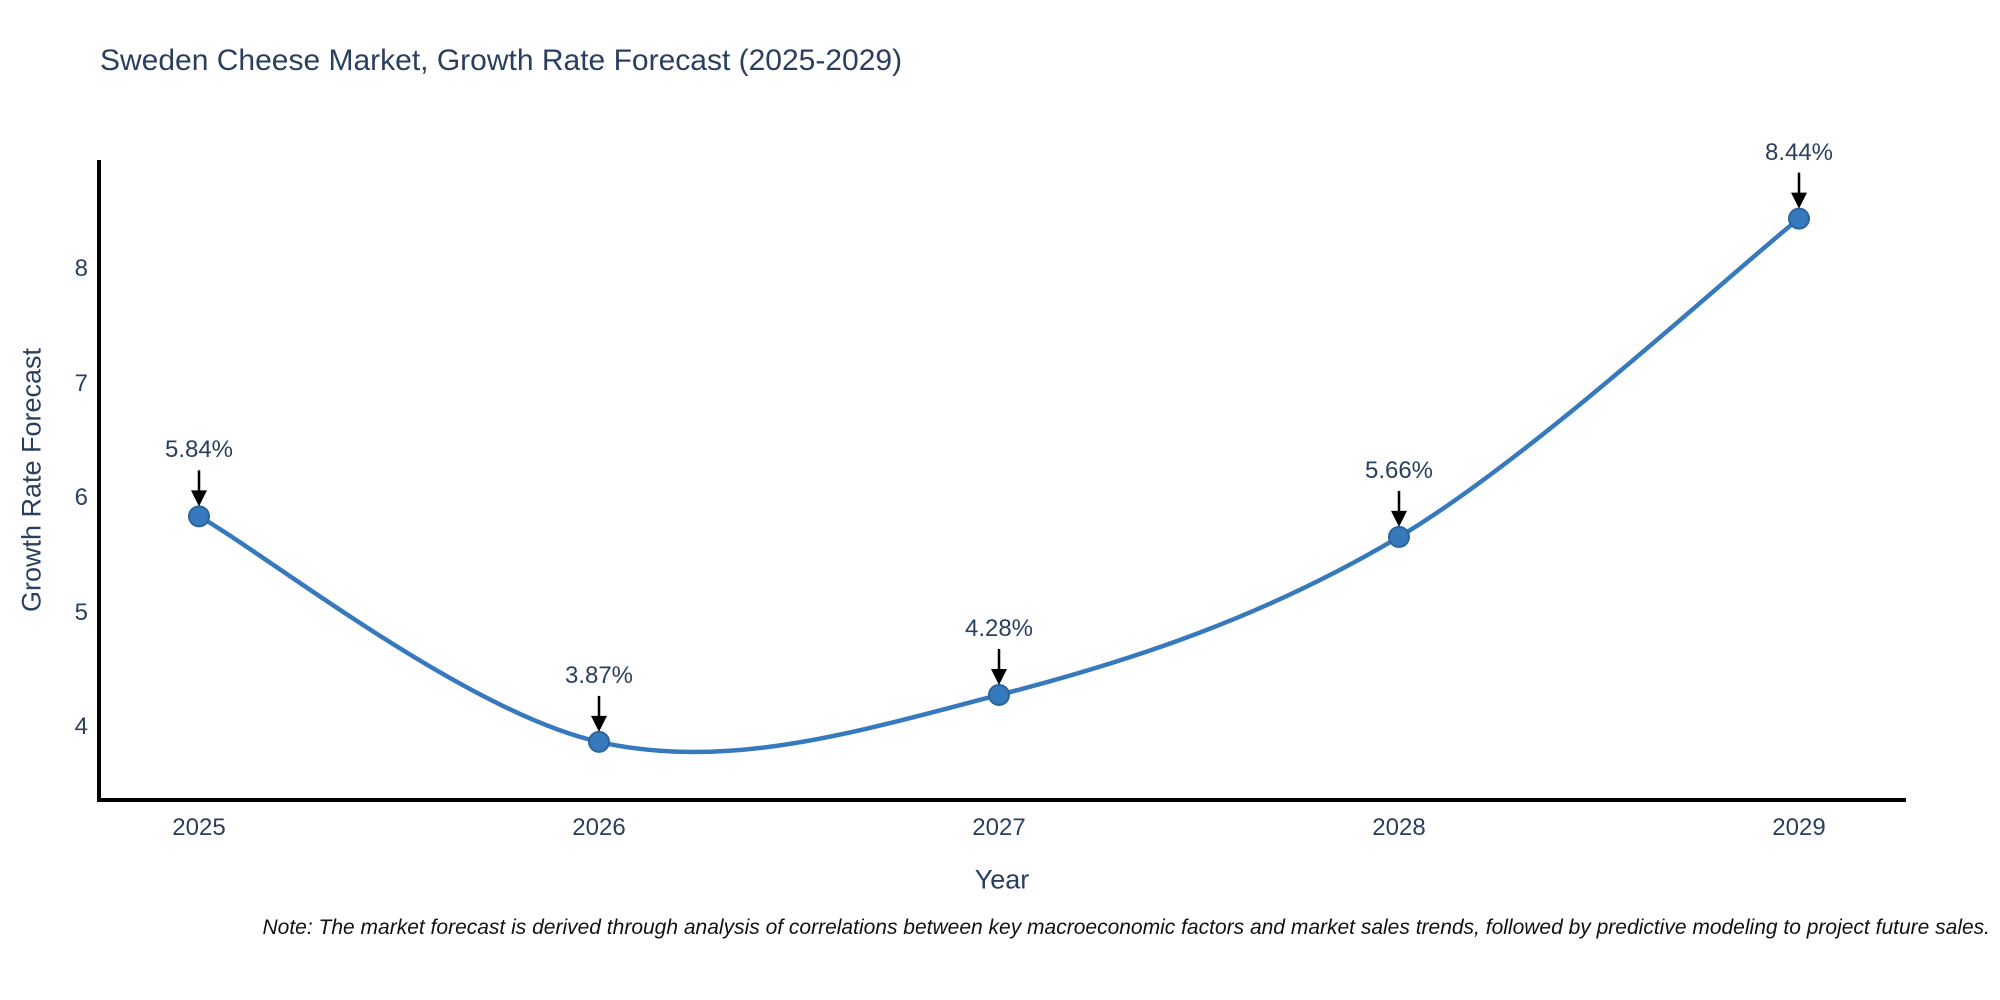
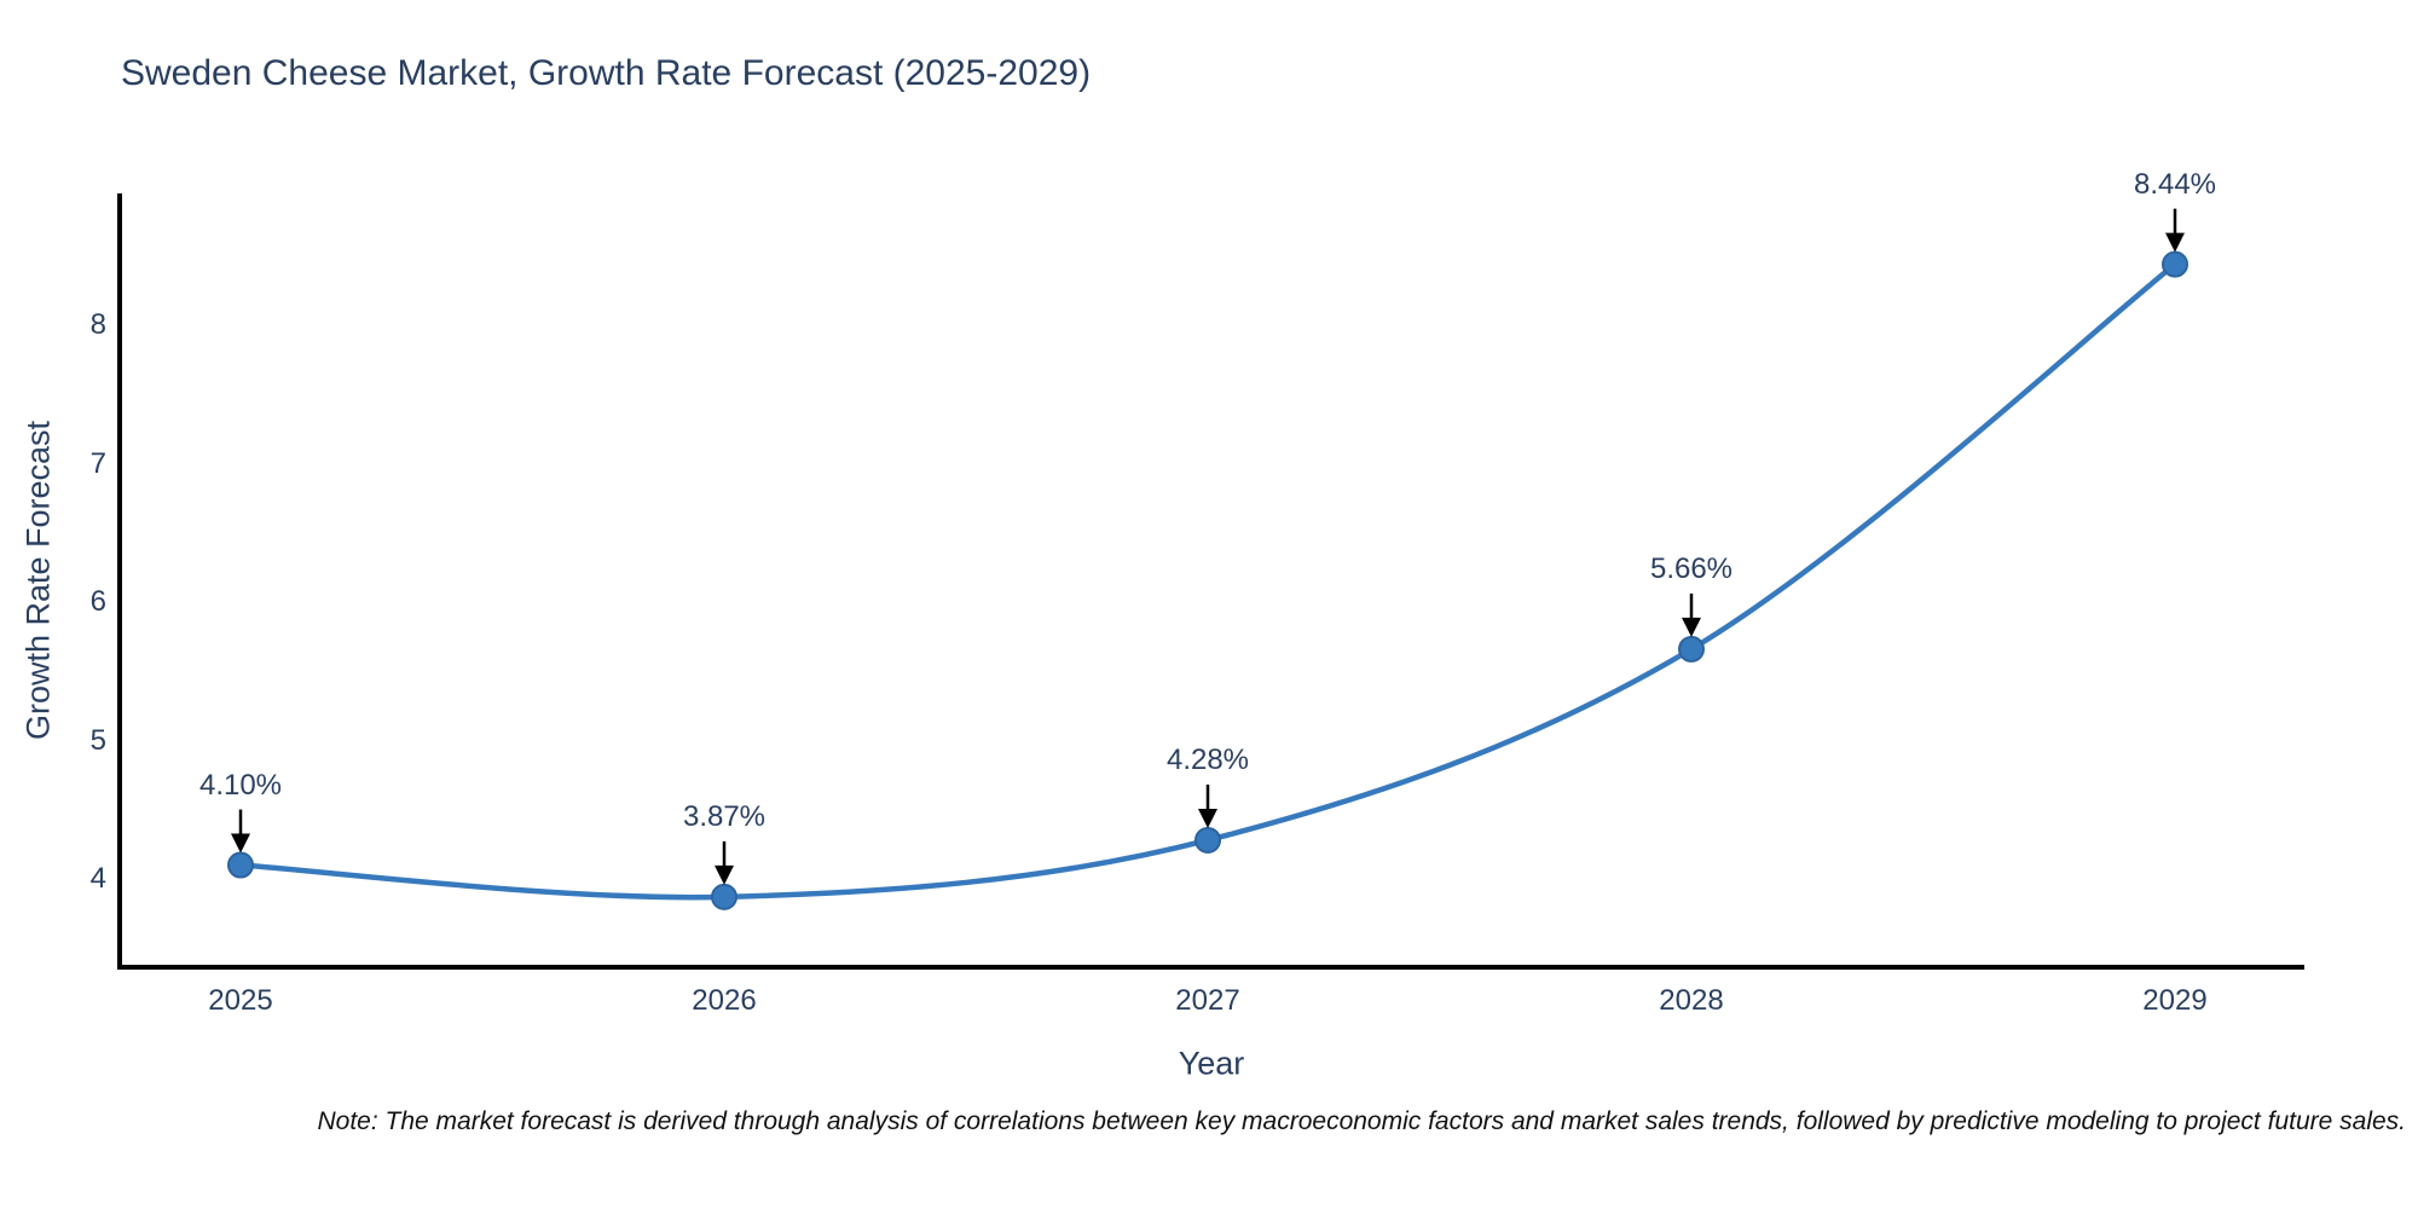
2025: 5.84% -> 4.10%
